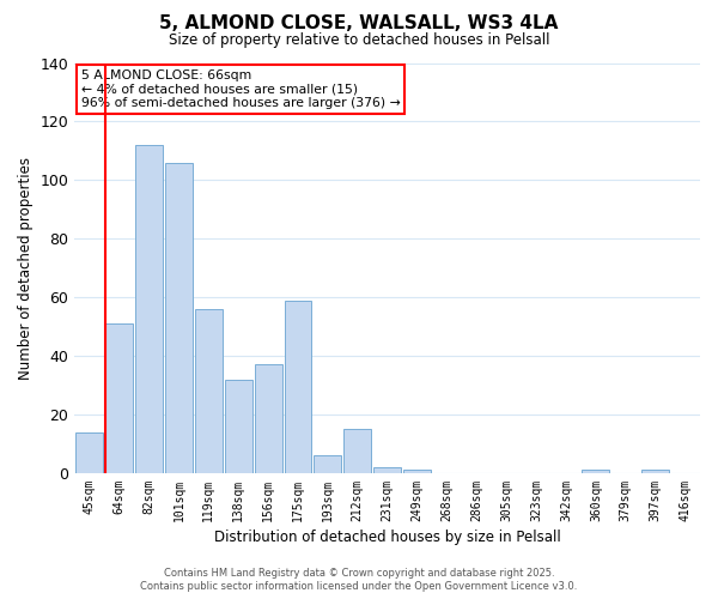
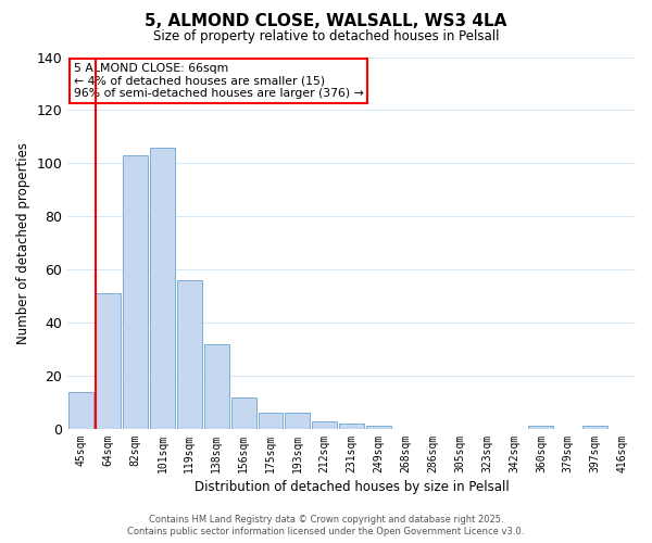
82sqm: 112 -> 103
156sqm: 37 -> 12
175sqm: 59 -> 6
212sqm: 15 -> 3
